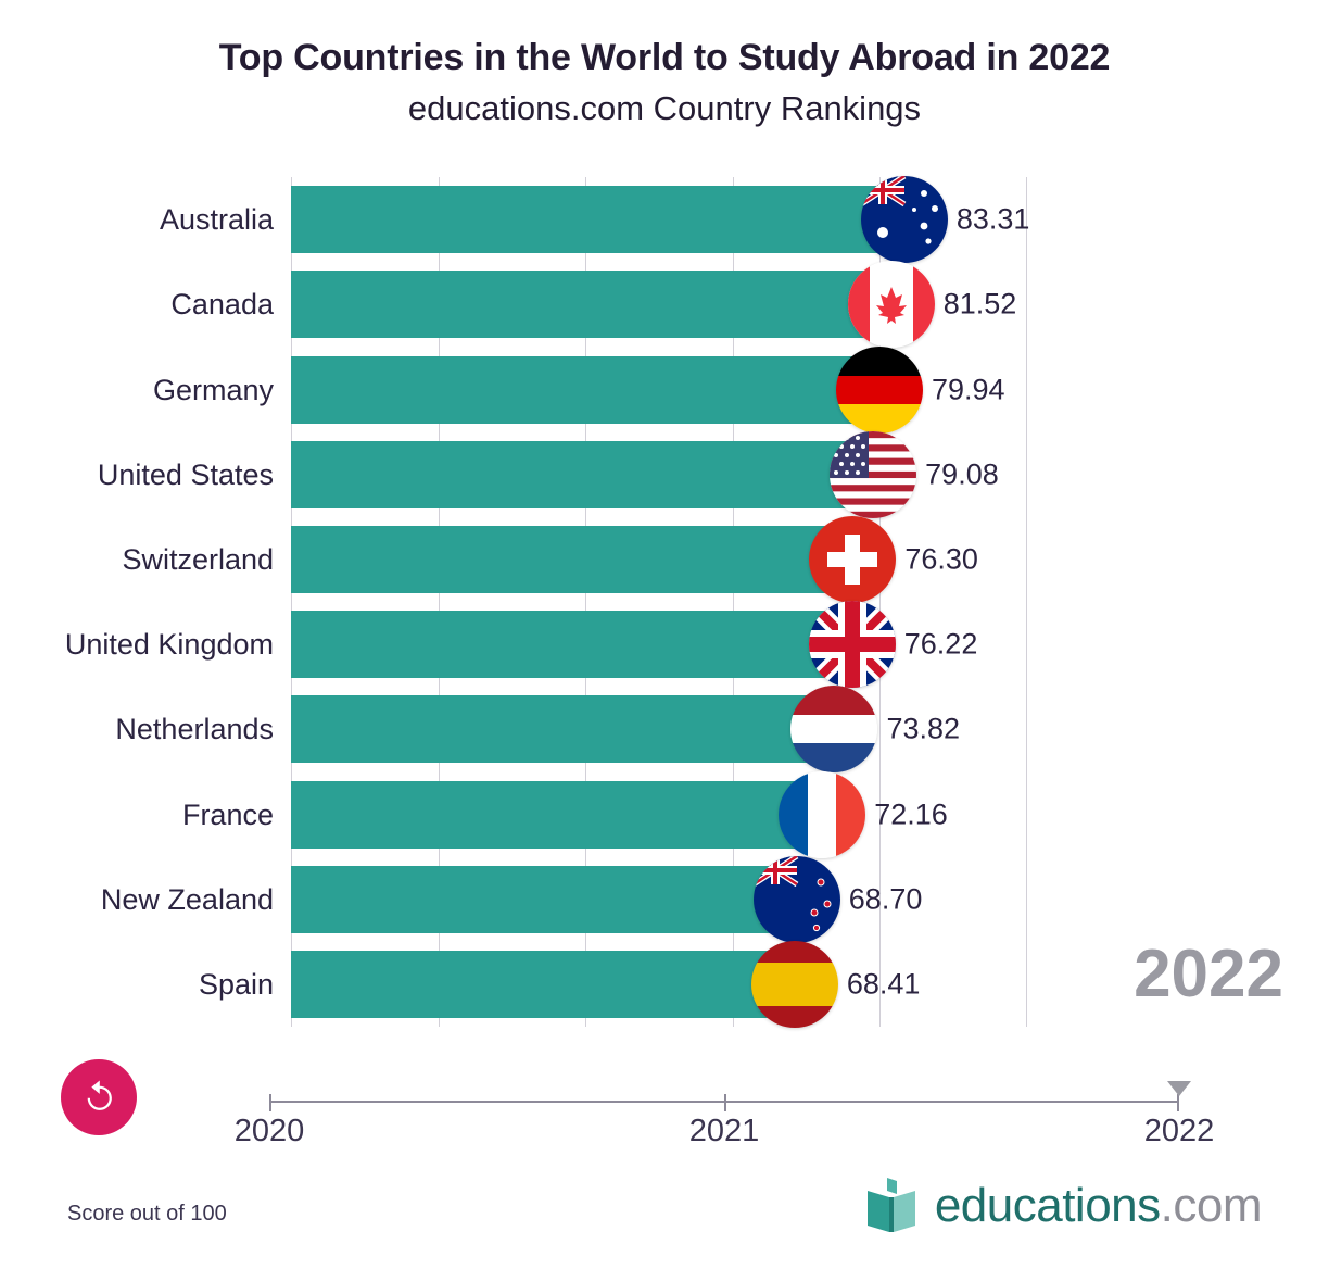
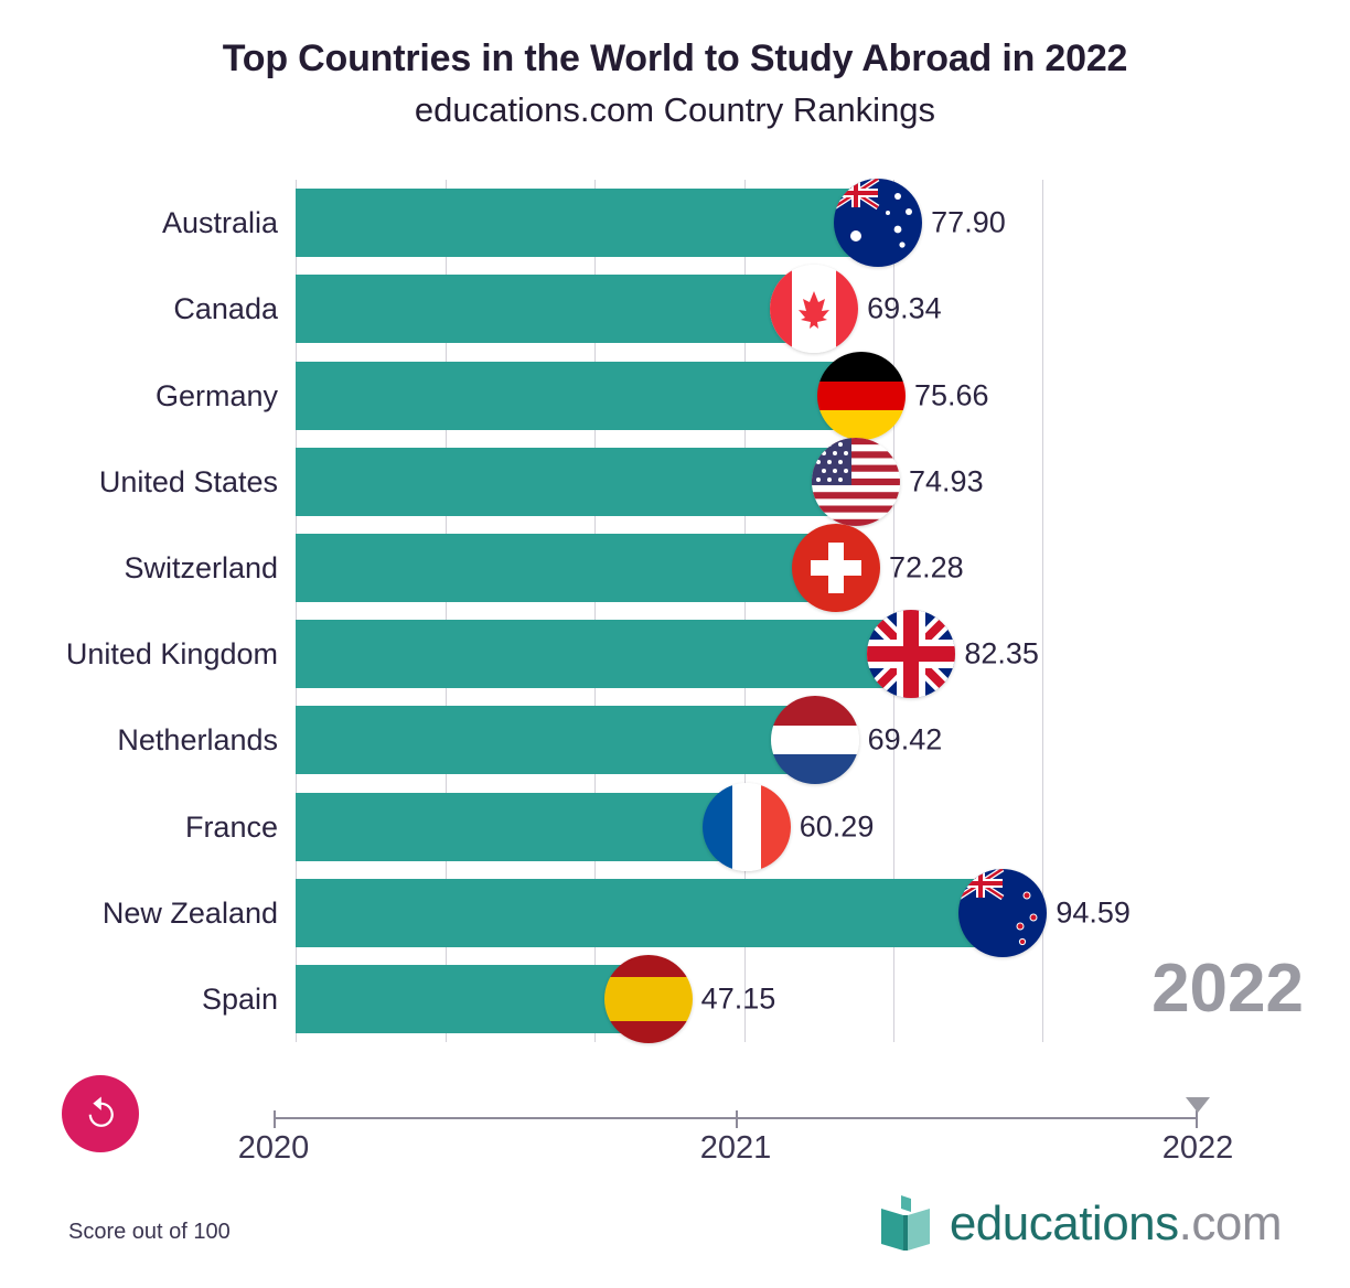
Australia: 83.31 -> 77.90
Canada: 81.52 -> 69.34
Germany: 79.94 -> 75.66
United States: 79.08 -> 74.93
Switzerland: 76.30 -> 72.28
United Kingdom: 76.22 -> 82.35
Netherlands: 73.82 -> 69.42
France: 72.16 -> 60.29
New Zealand: 68.70 -> 94.59
Spain: 68.41 -> 47.15
